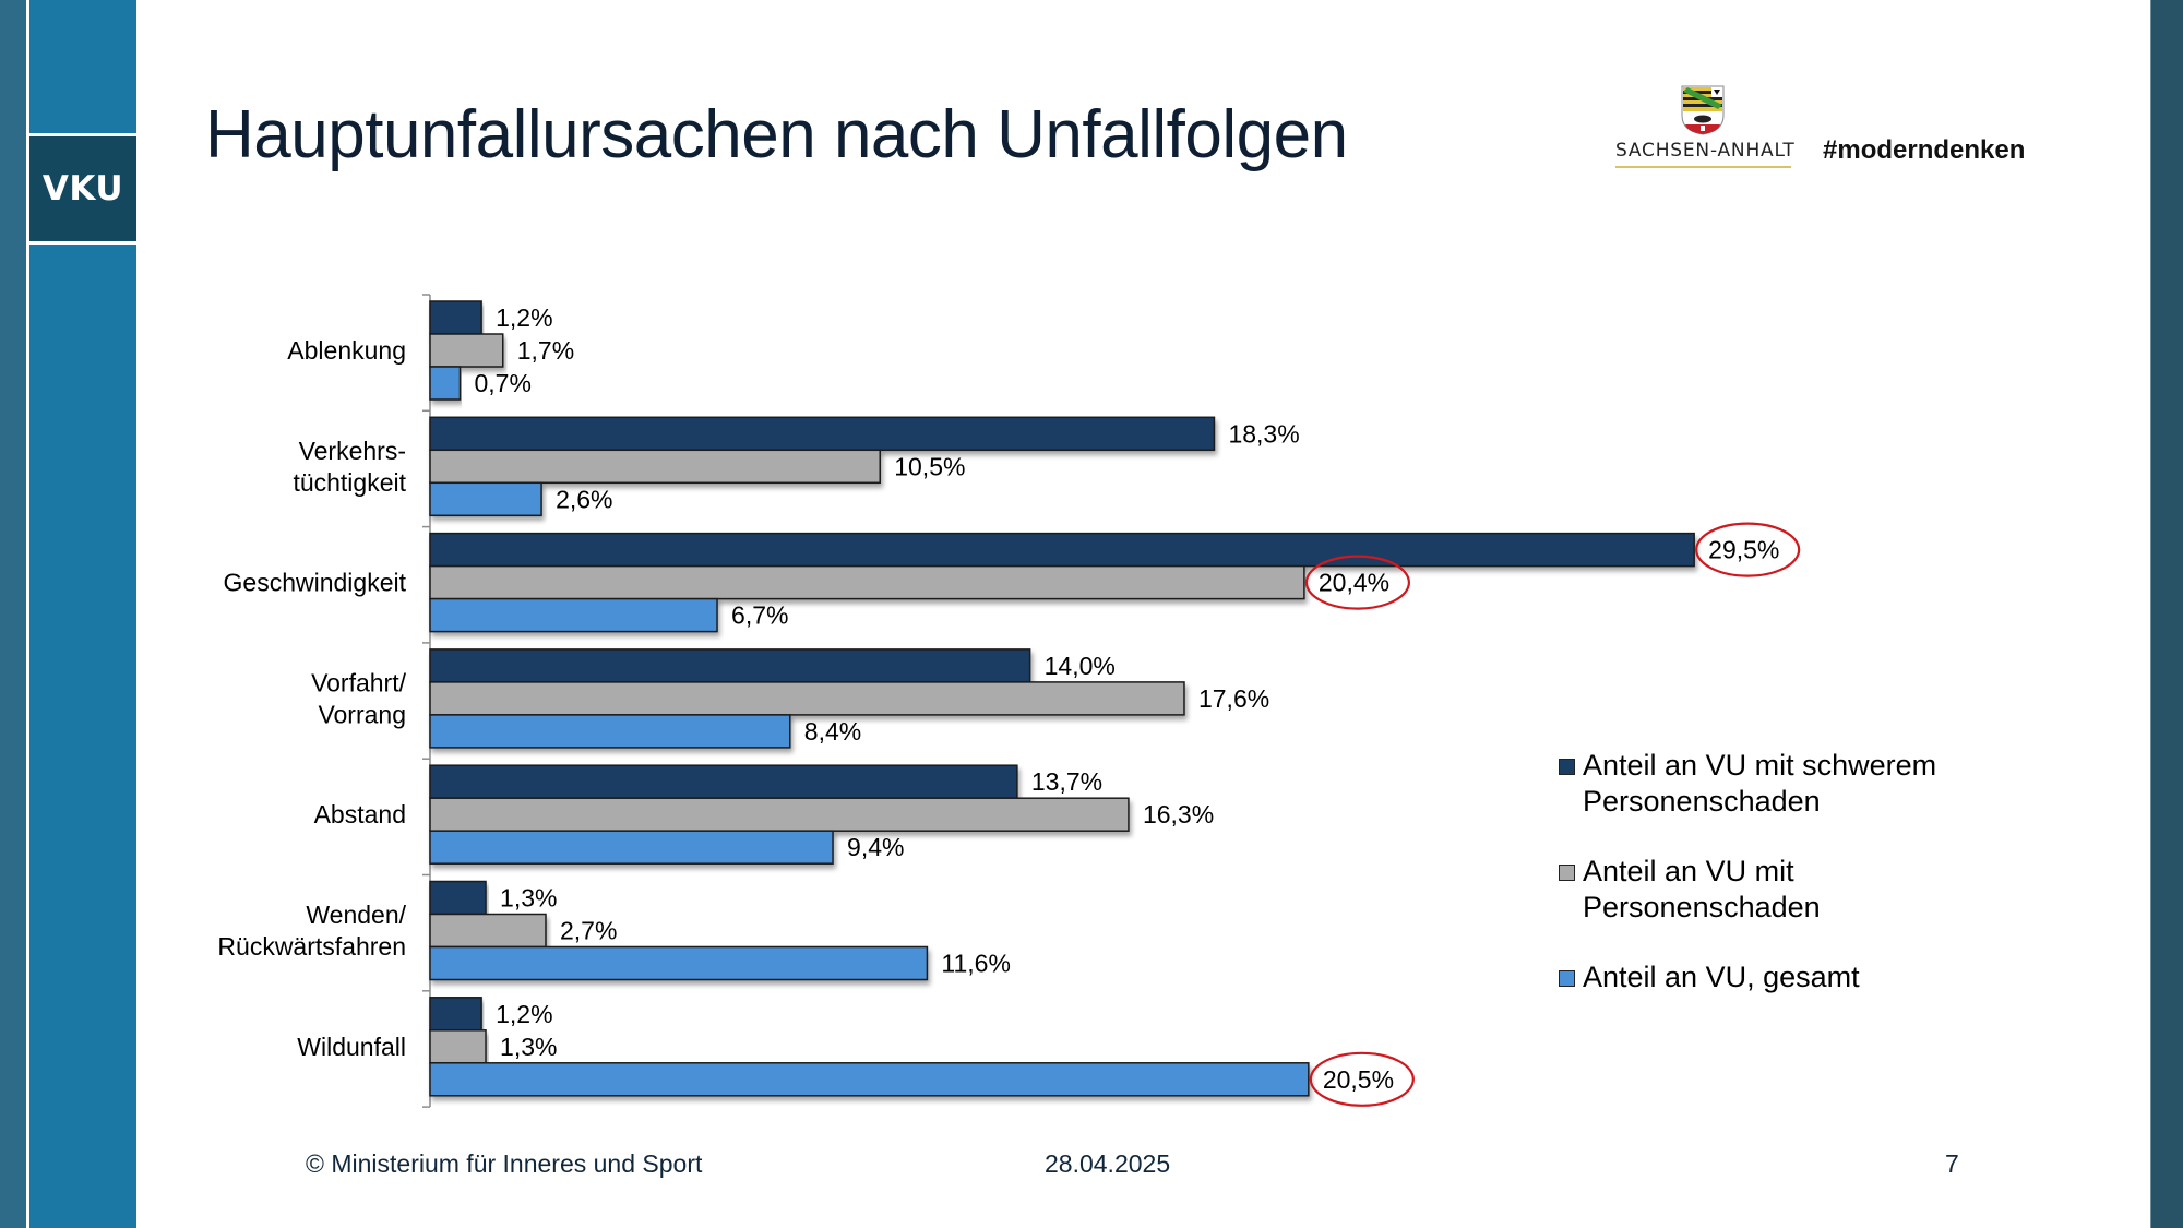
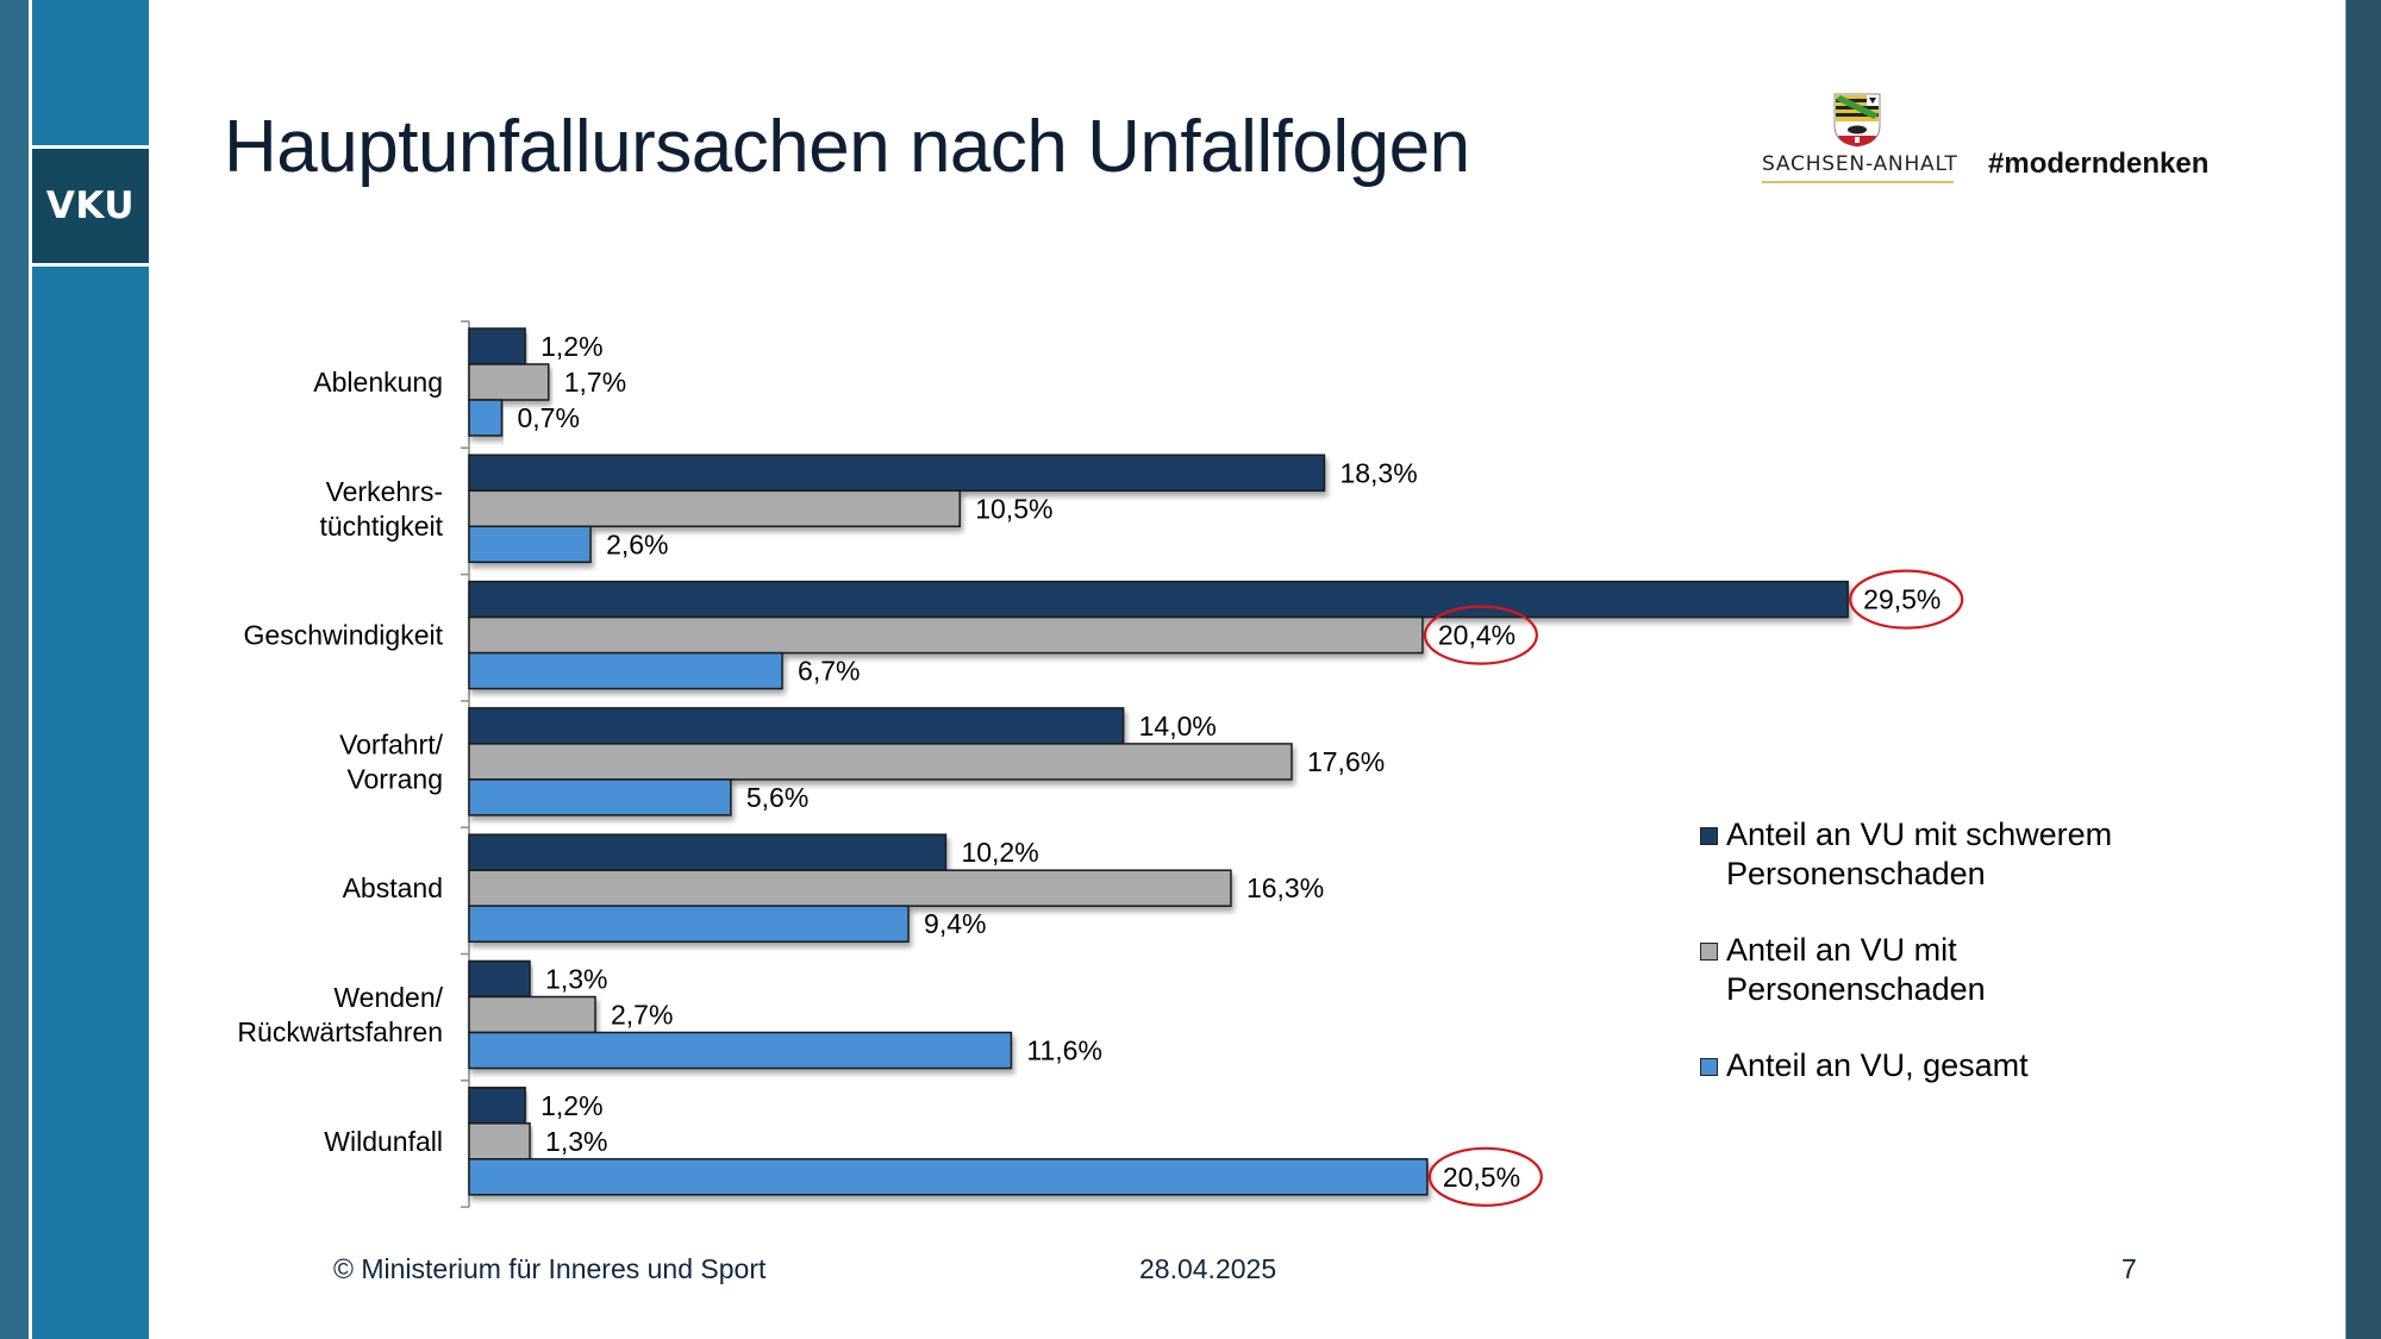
Anteil an VU, gesamt/Vorfahrt/ Vorrang: 8,4% -> 5,6%
Anteil an VU mit schwerem Personenschaden/Abstand: 13,7% -> 10,2%
